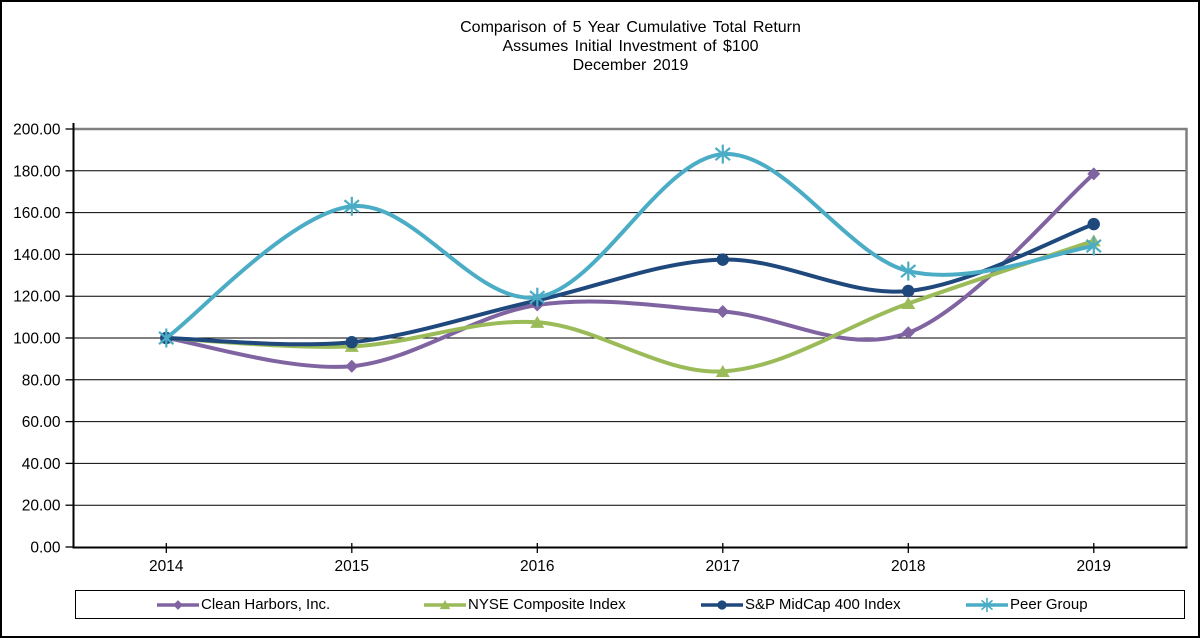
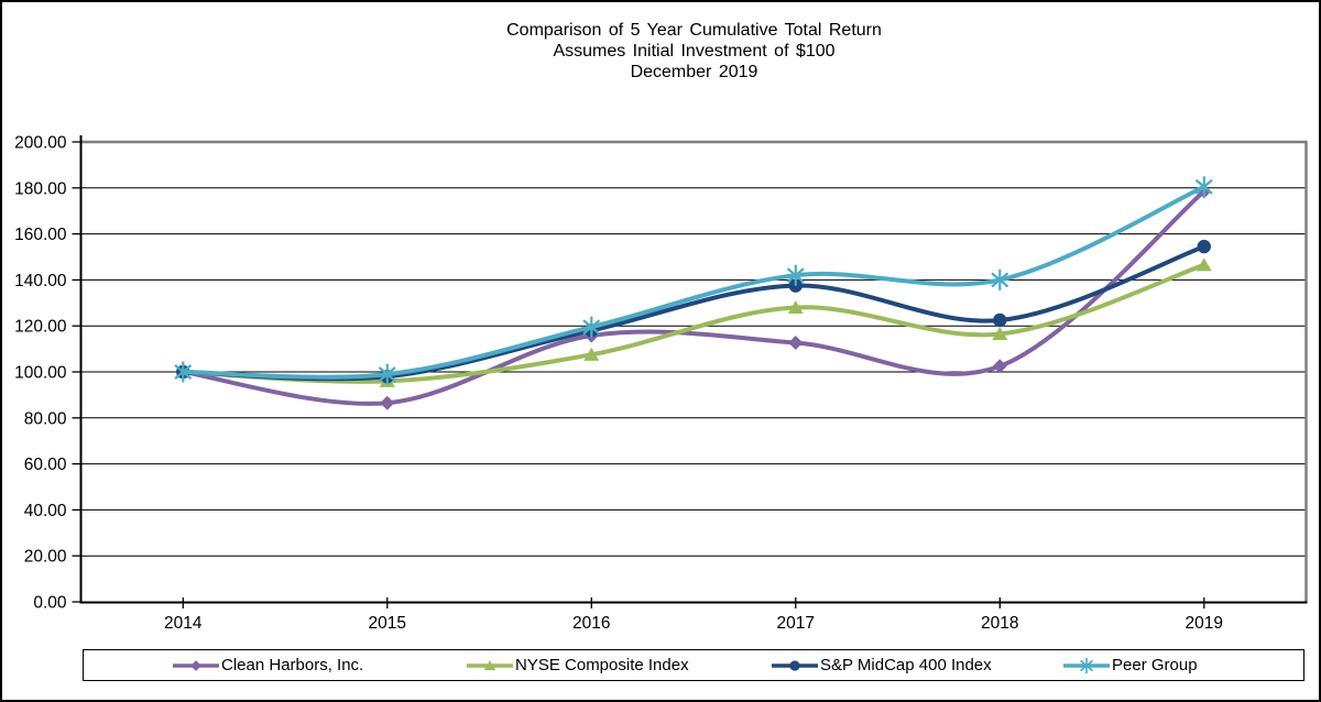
Peer Group/2015: 163 -> 99
NYSE Composite Index/2017: 84 -> 128
Peer Group/2017: 188 -> 142
Peer Group/2018: 132 -> 140
Peer Group/2019: 144 -> 180
